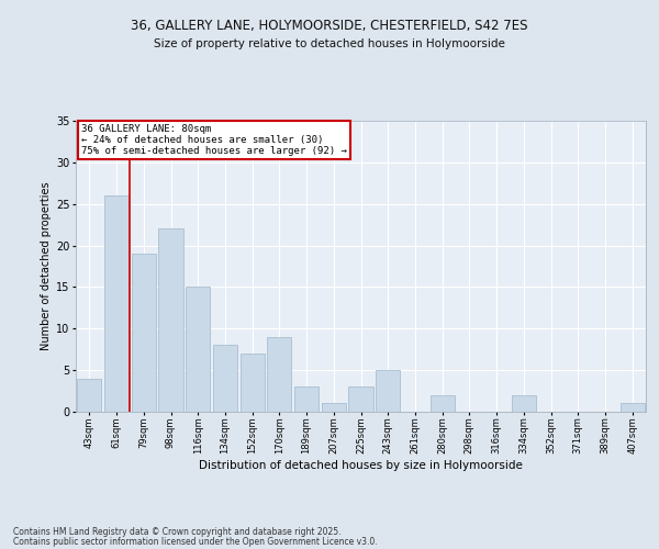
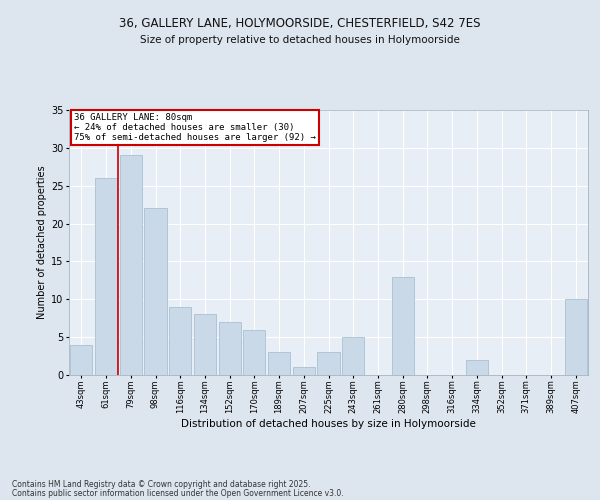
79sqm: 19 -> 29
116sqm: 15 -> 9
170sqm: 9 -> 6
280sqm: 2 -> 13
407sqm: 1 -> 10
